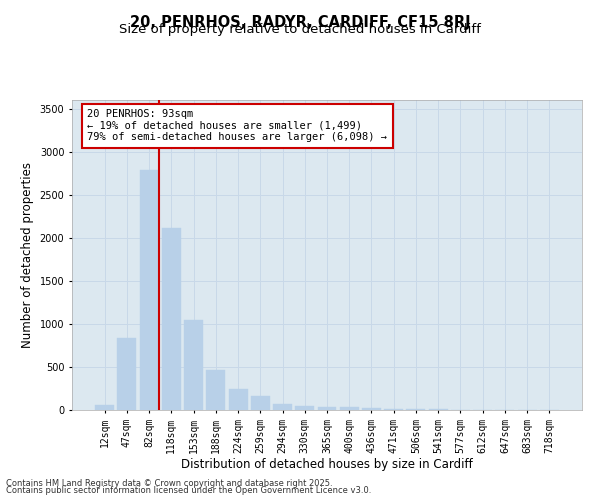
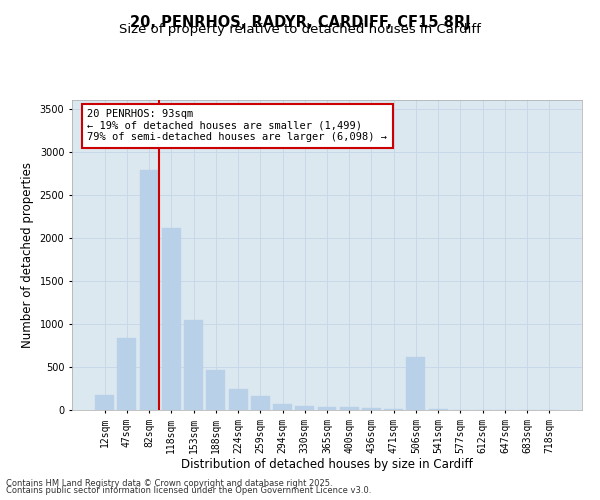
12sqm: 60 -> 180
506sqm: 10 -> 620
